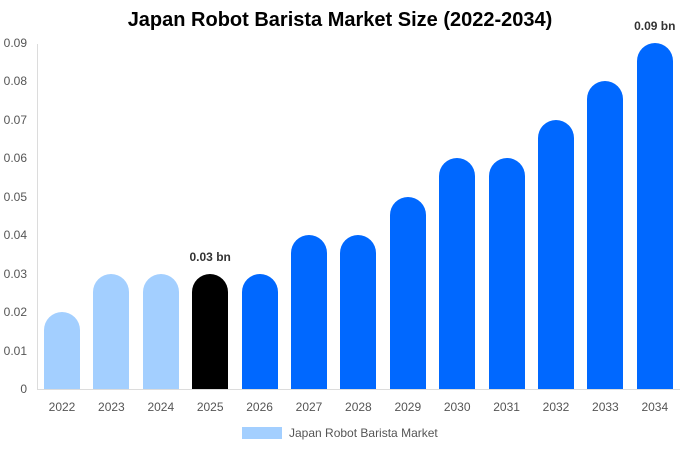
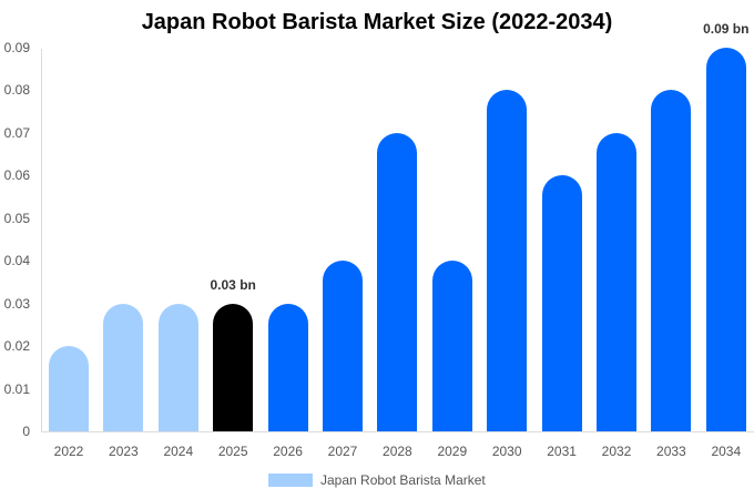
2028: 0.04 -> 0.07
2029: 0.05 -> 0.04
2030: 0.06 -> 0.08
